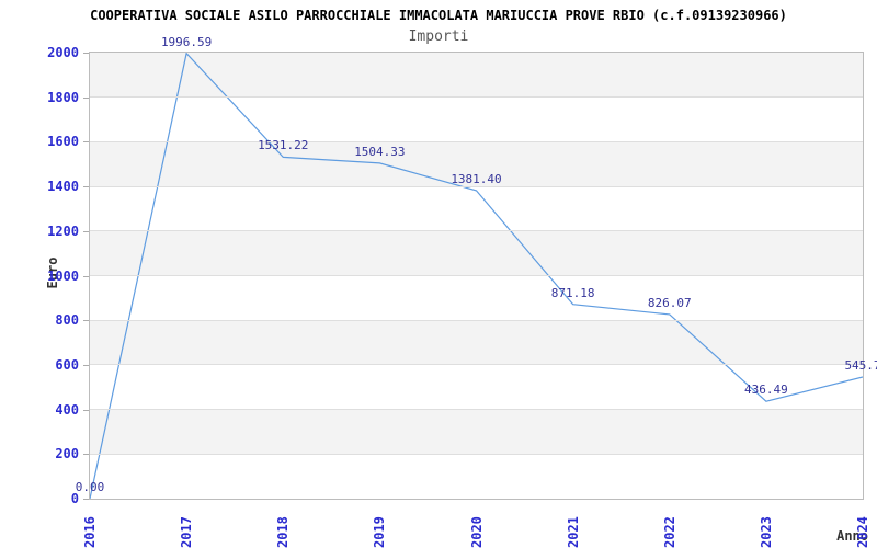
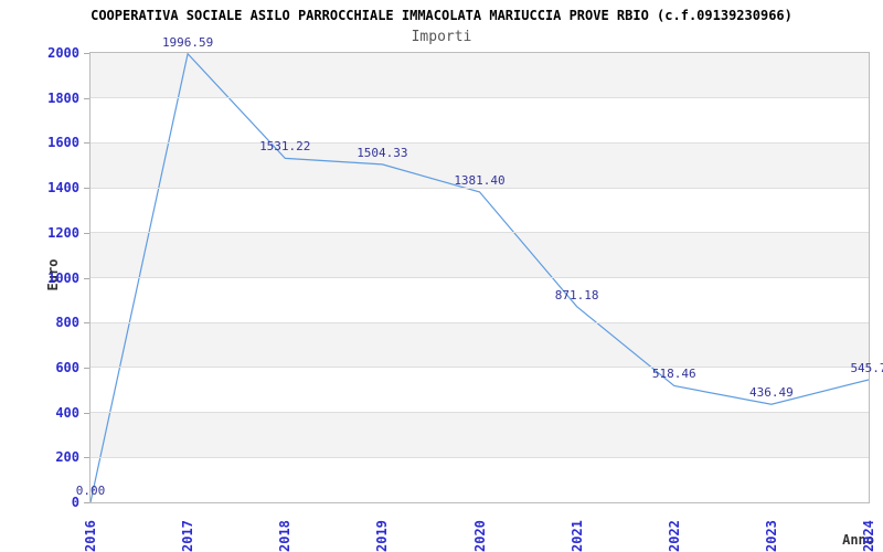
2022: 826.07 -> 518.46
